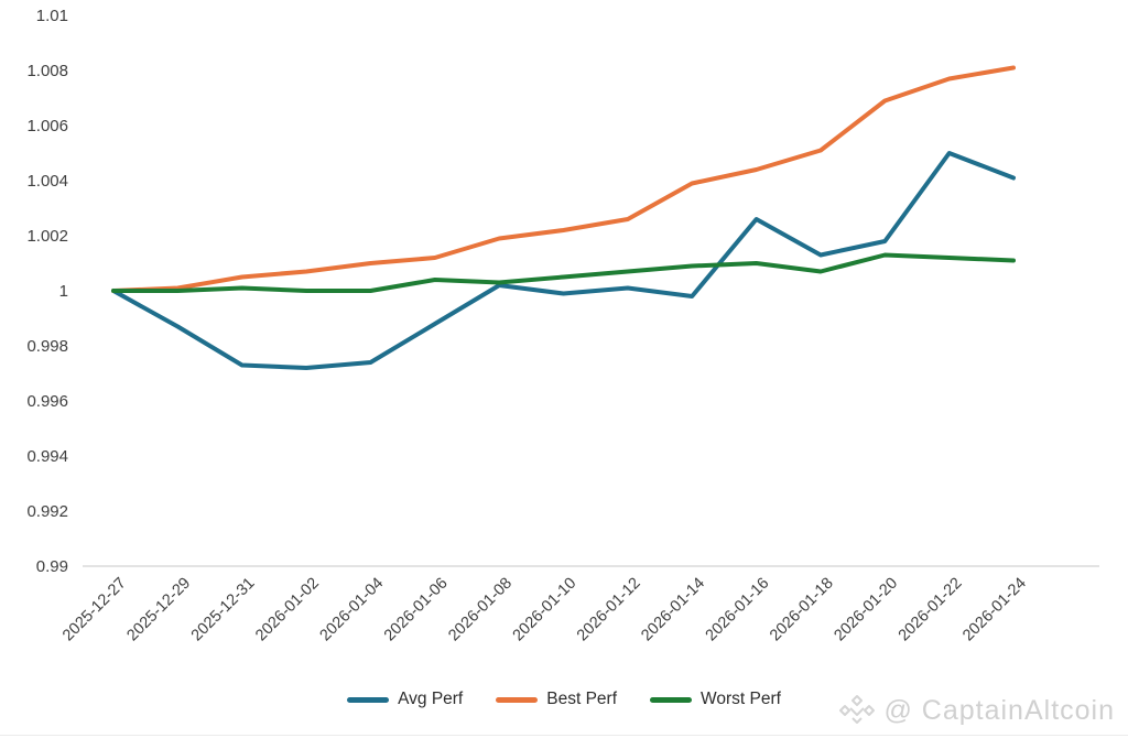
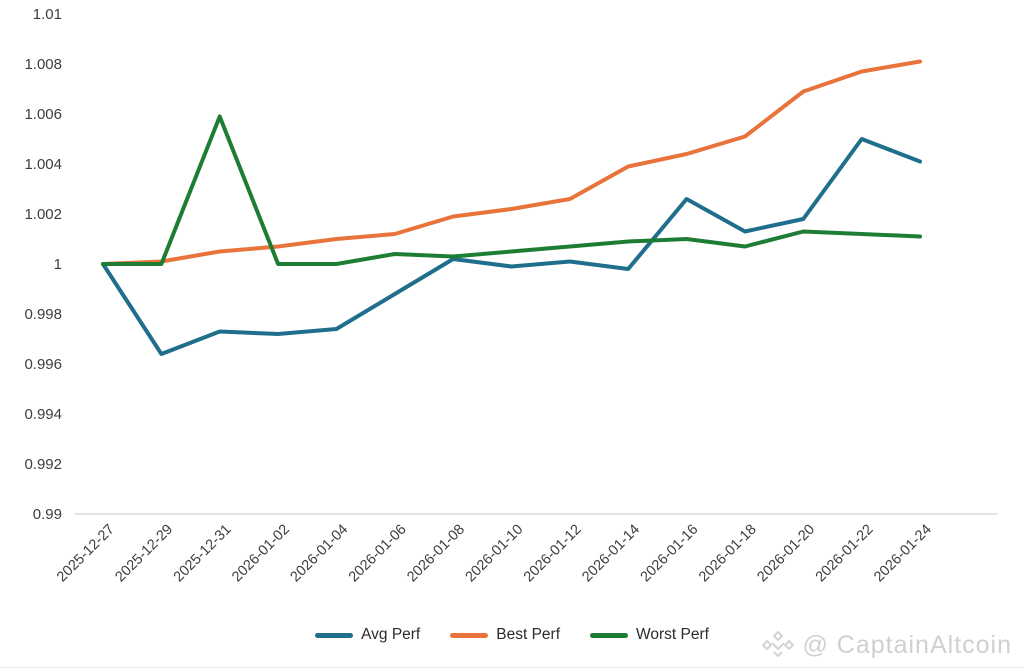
Avg Perf/2025-12-29: 0.9987 -> 0.9964
Worst Perf/2025-12-31: 1.0001 -> 1.0059
